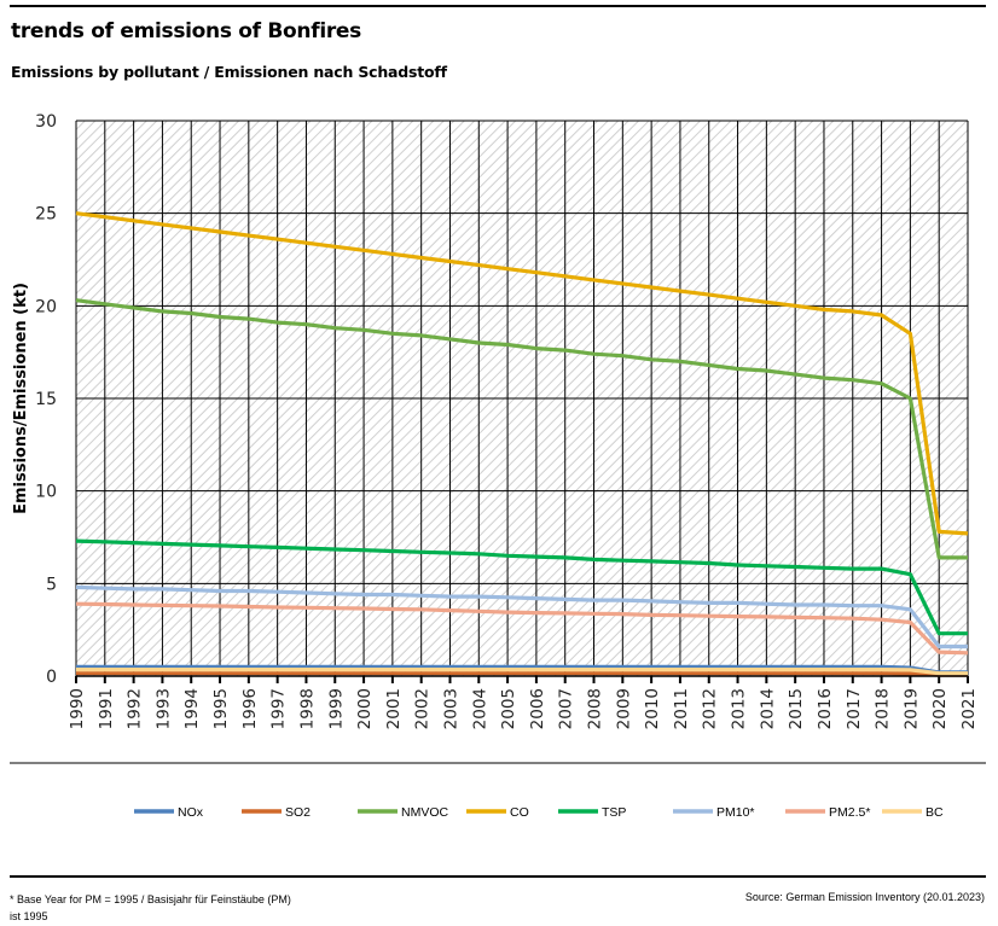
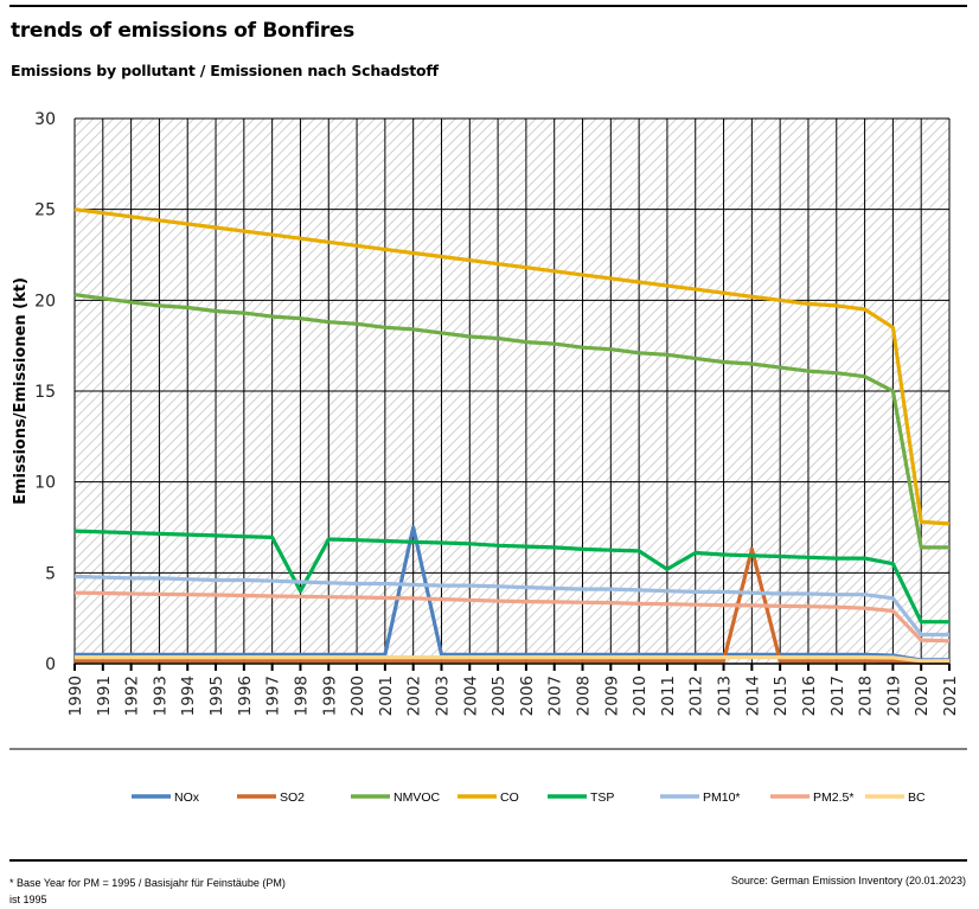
TSP/1998: 6.9 -> 4.0
NOx/2002: 0.5 -> 7.5
TSP/2011: 6.2 -> 5.2
SO2/2014: 0.1 -> 6.3
